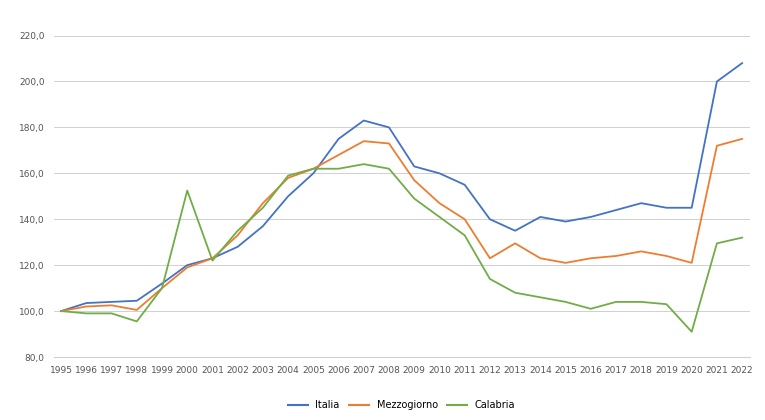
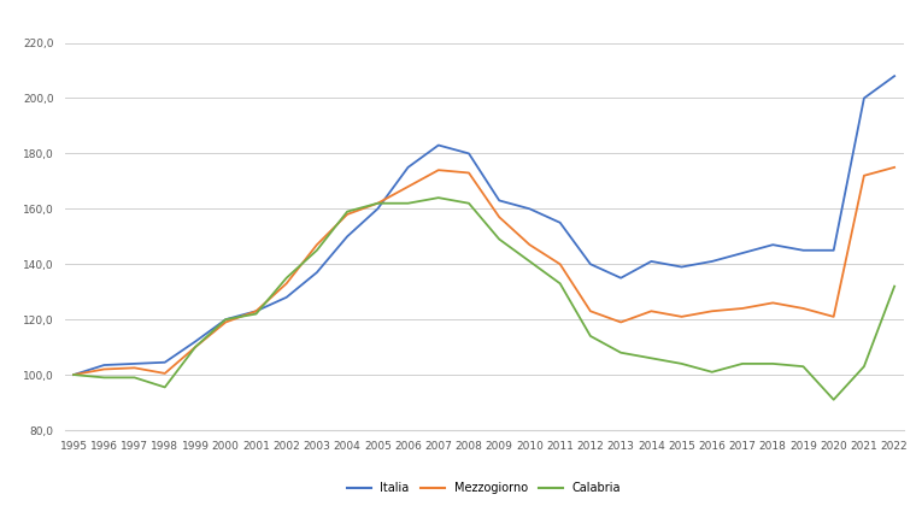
Calabria/2000: 152,5 -> 120,0
Mezzogiorno/2013: 129,5 -> 119,0
Calabria/2021: 129,5 -> 103,0
